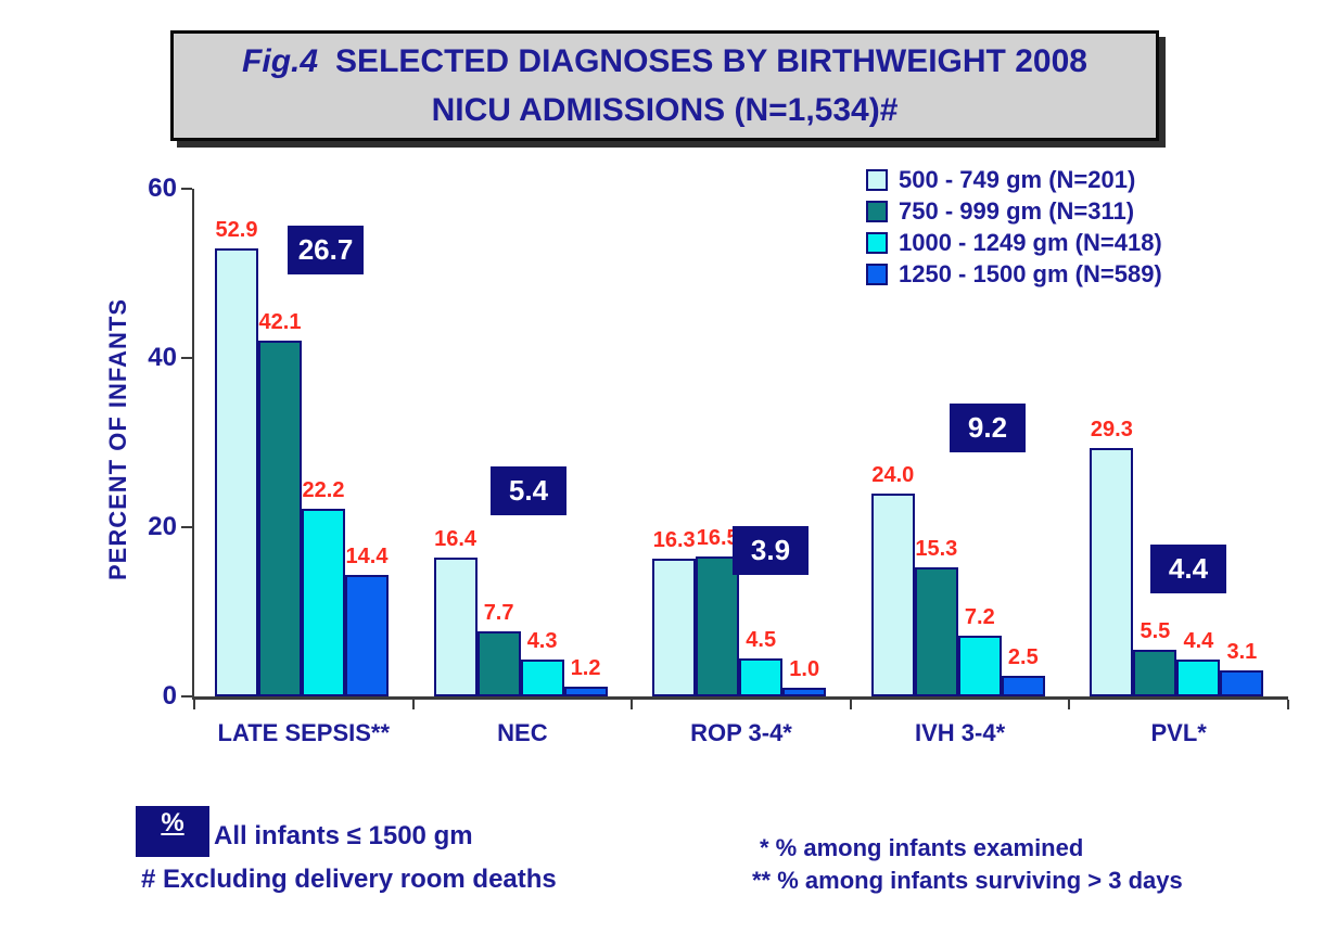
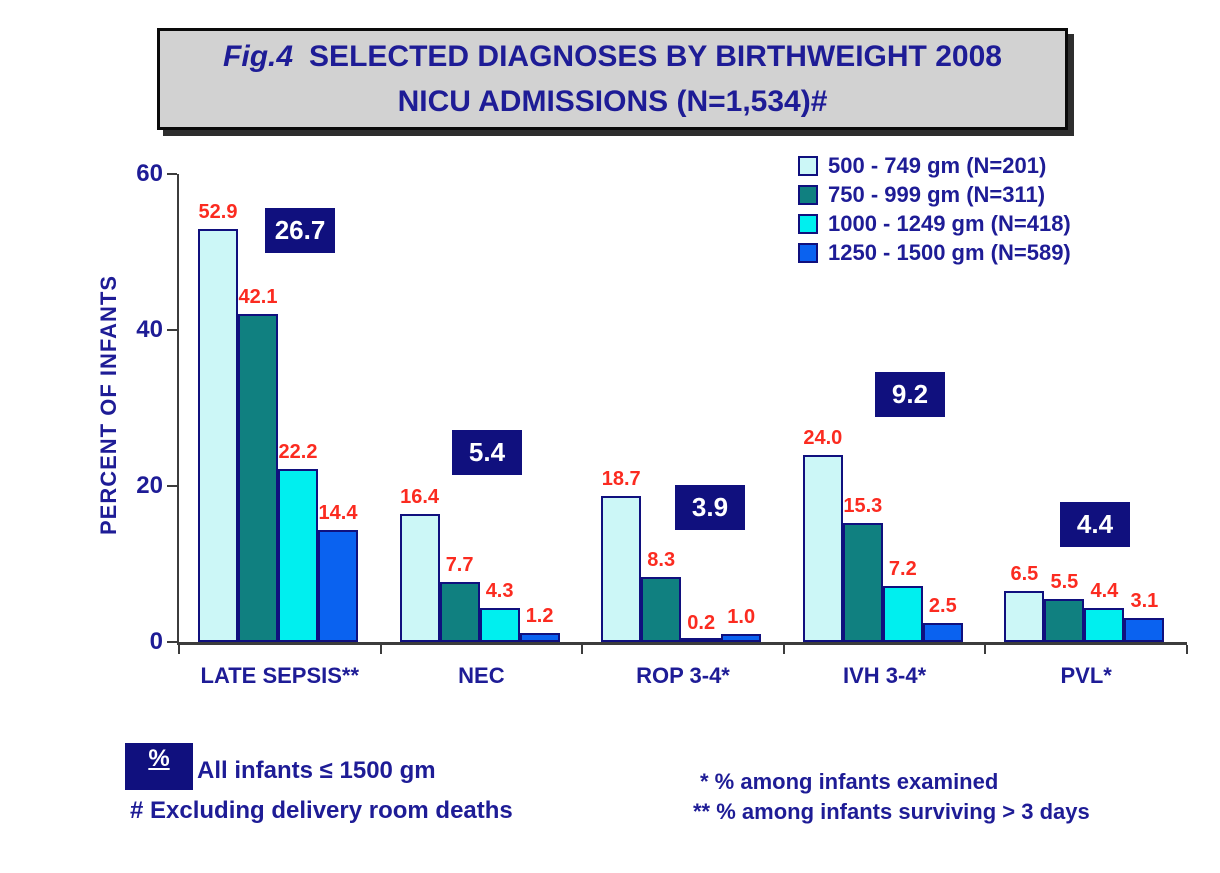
500 - 749 gm (N=201)/ROP 3-4*: 16.3 -> 18.7
750 - 999 gm (N=311)/ROP 3-4*: 16.5 -> 8.3
1000 - 1249 gm (N=418)/ROP 3-4*: 4.5 -> 0.2
500 - 749 gm (N=201)/PVL*: 29.3 -> 6.5
